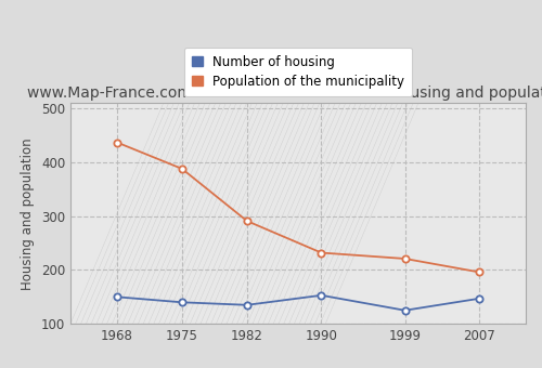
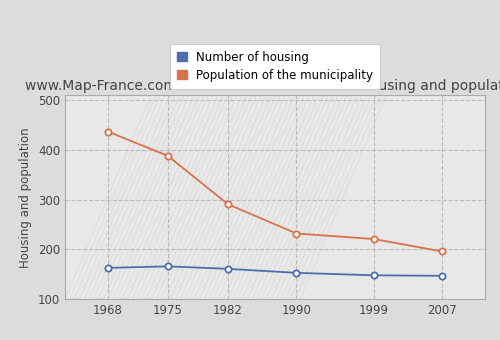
Number of housing/1968: 150 -> 163
Number of housing/1975: 140 -> 166
Number of housing/1982: 135 -> 161
Number of housing/1999: 125 -> 148
